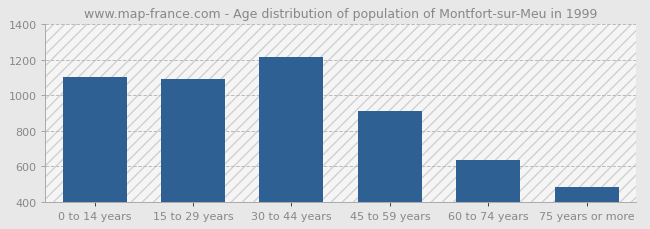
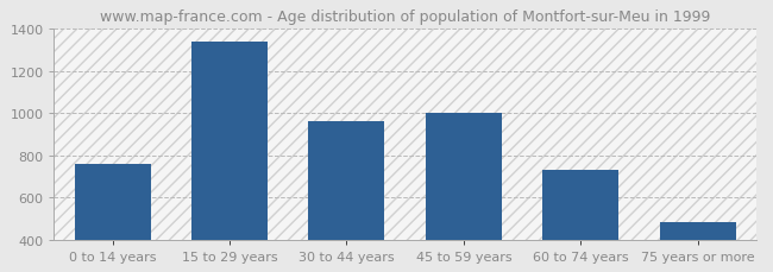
0 to 14 years: 1100 -> 760
15 to 29 years: 1090 -> 1340
30 to 44 years: 1220 -> 960
45 to 59 years: 910 -> 1000
60 to 74 years: 640 -> 730
